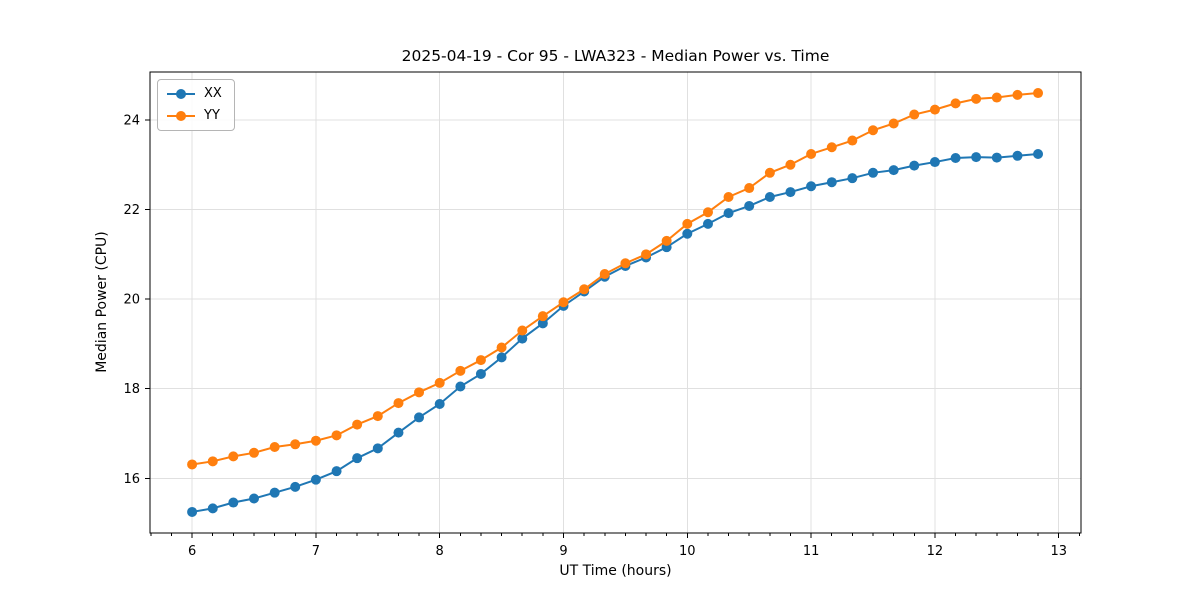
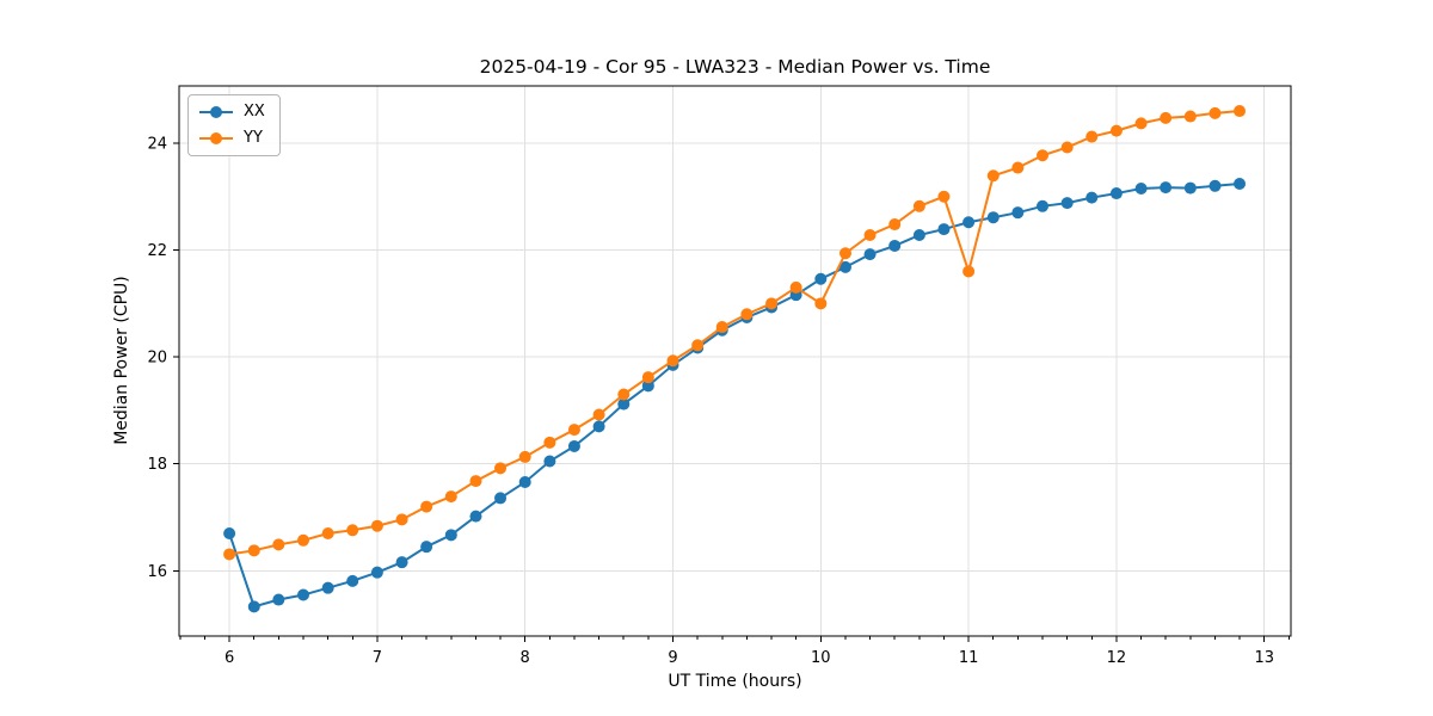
XX/6: 15.2 -> 16.7
YY/10: 21.7 -> 21.0
YY/11: 23.2 -> 21.6
